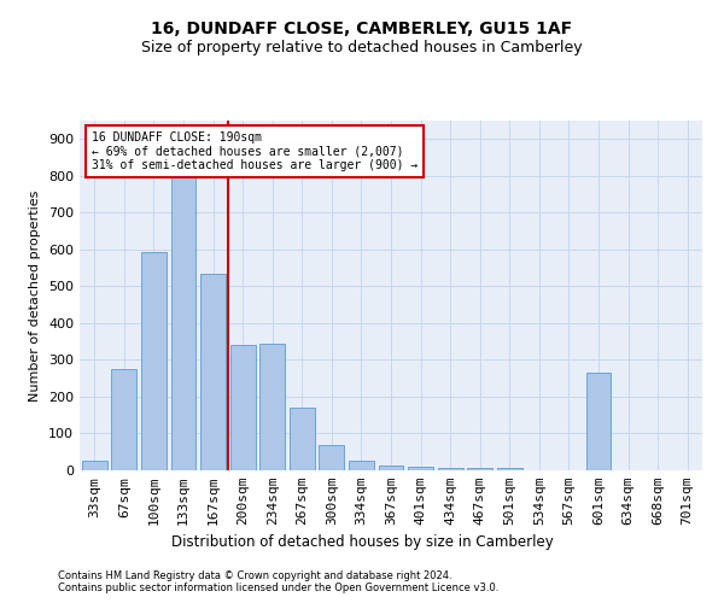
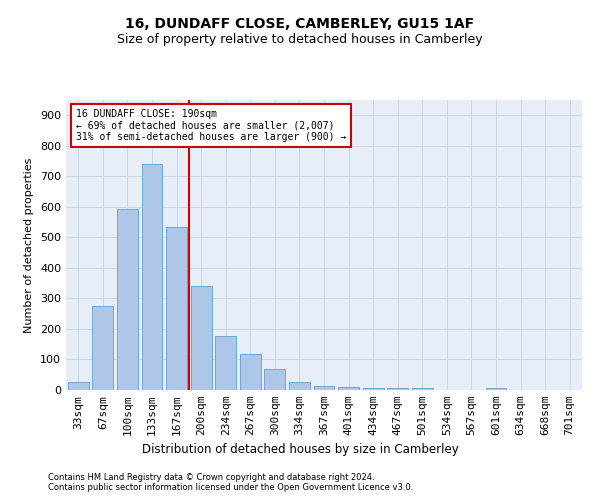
133sqm: 795 -> 740
234sqm: 345 -> 178
267sqm: 170 -> 118
601sqm: 265 -> 5
